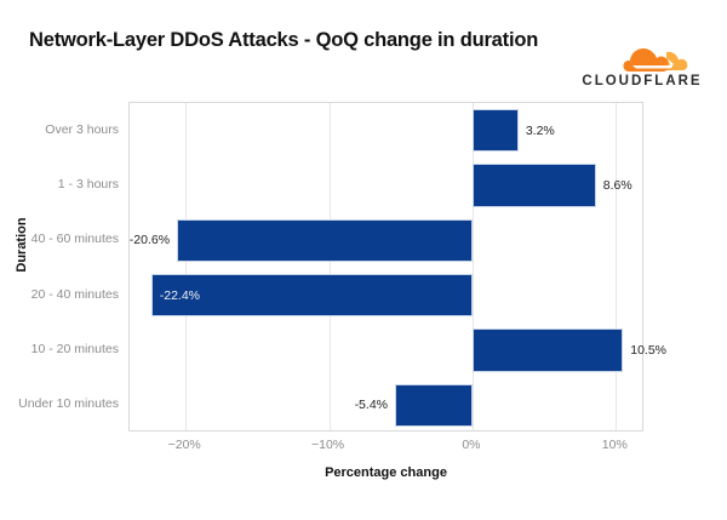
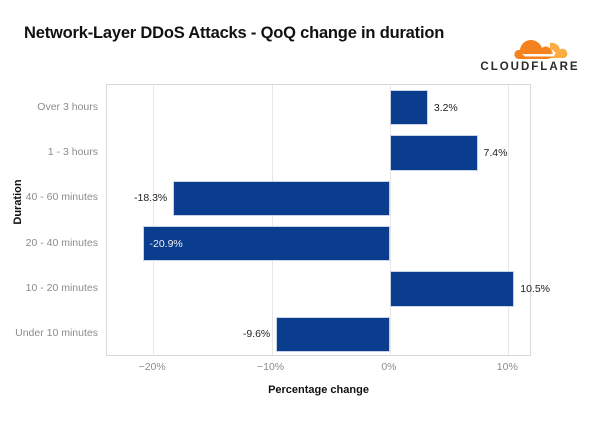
1 - 3 hours: 8.6% -> 7.4%
40 - 60 minutes: -20.6% -> -18.3%
20 - 40 minutes: -22.4% -> -20.9%
Under 10 minutes: -5.4% -> -9.6%
